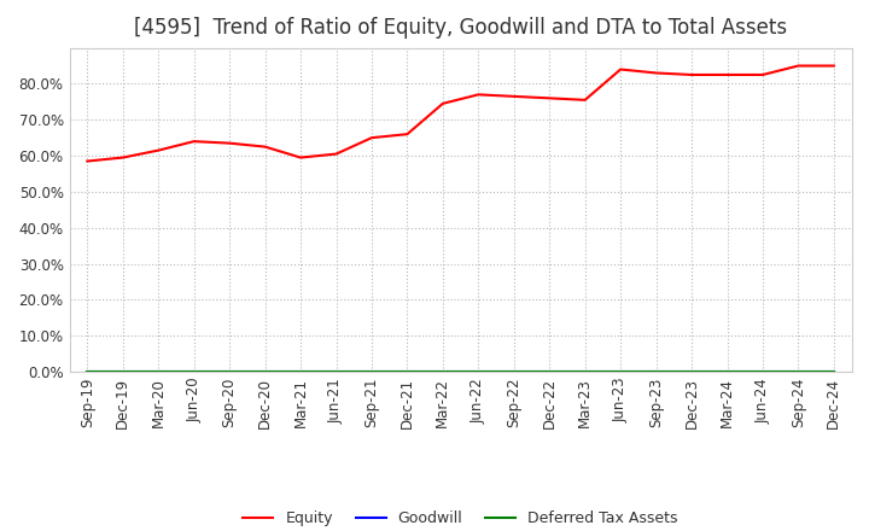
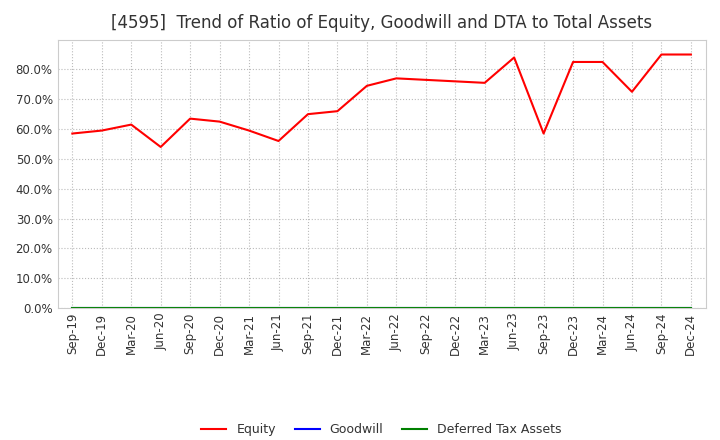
Equity/Jun-20: 64.0% -> 54.0%
Equity/Jun-21: 60.5% -> 56.0%
Equity/Sep-23: 83.0% -> 58.5%
Equity/Jun-24: 82.5% -> 72.5%
